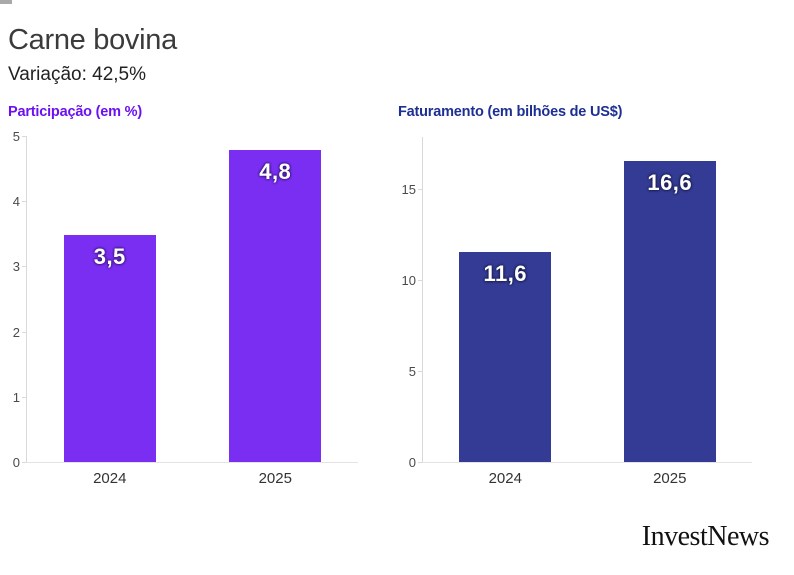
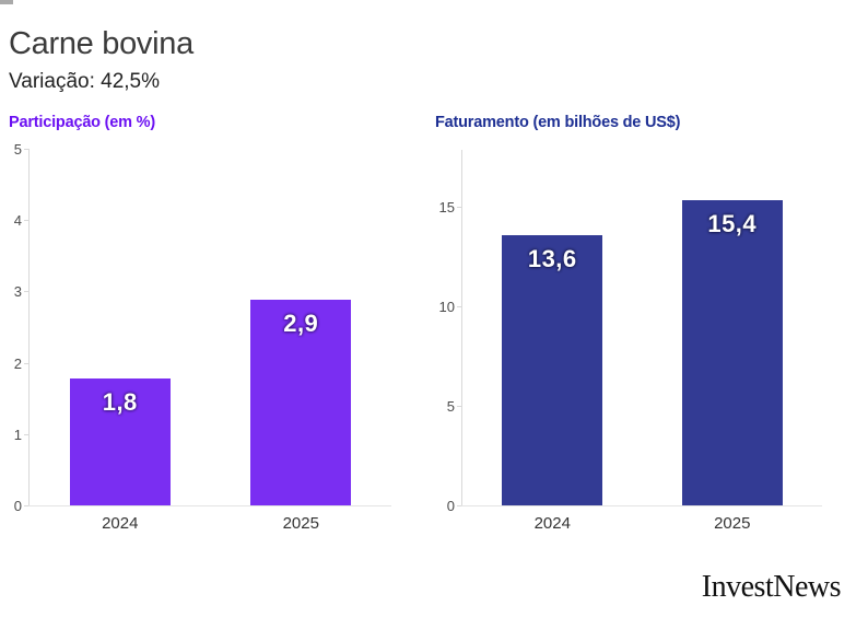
Participação (em %)/2024: 3,5 -> 1,8
Participação (em %)/2025: 4,8 -> 2,9
Faturamento (em bilhões de US$)/2024: 11,6 -> 13,6
Faturamento (em bilhões de US$)/2025: 16,6 -> 15,4
